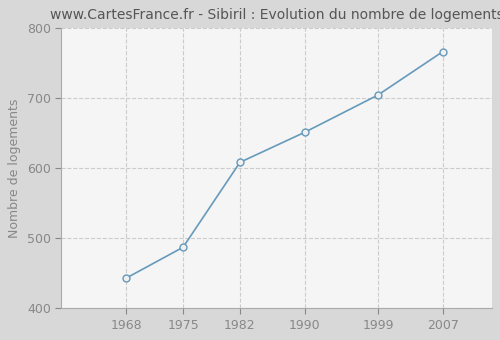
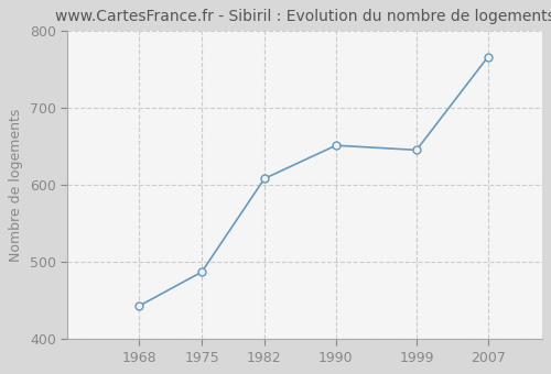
1999: 704 -> 645
